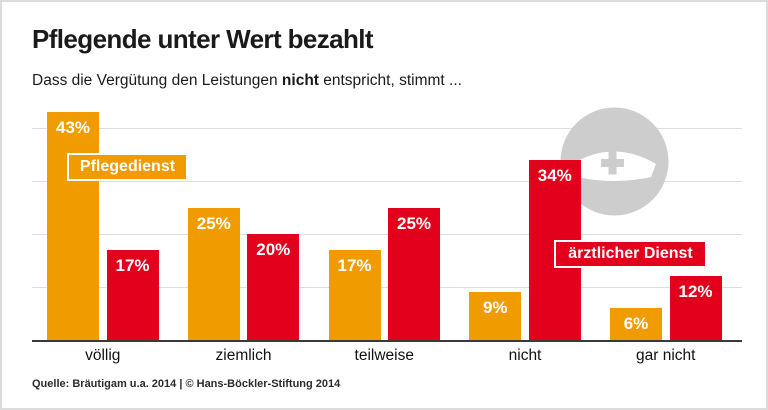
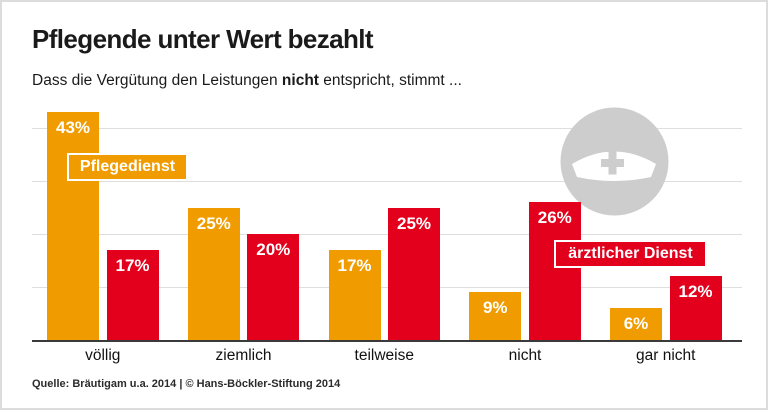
ärztlicher Dienst/nicht: 34% -> 26%
